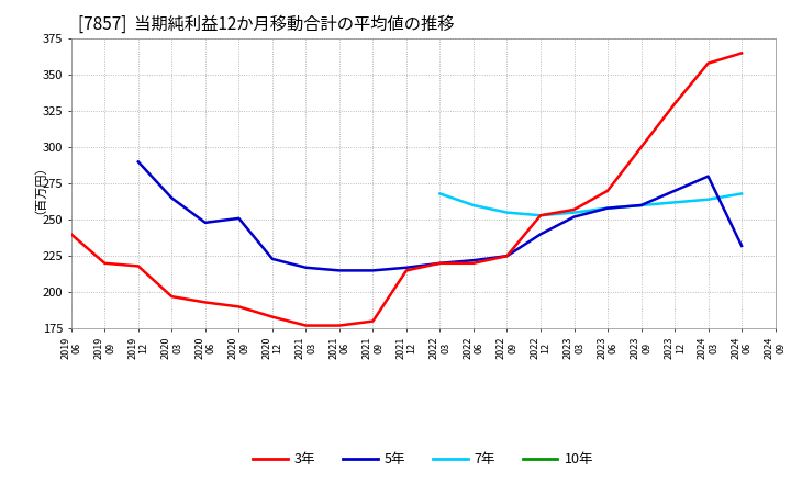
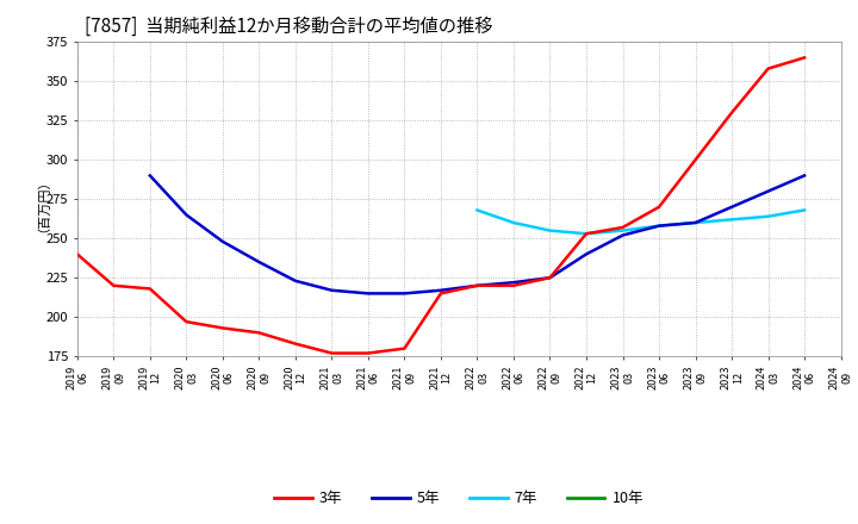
5年/2020 09: 251 -> 235
5年/2024 06: 232 -> 290
